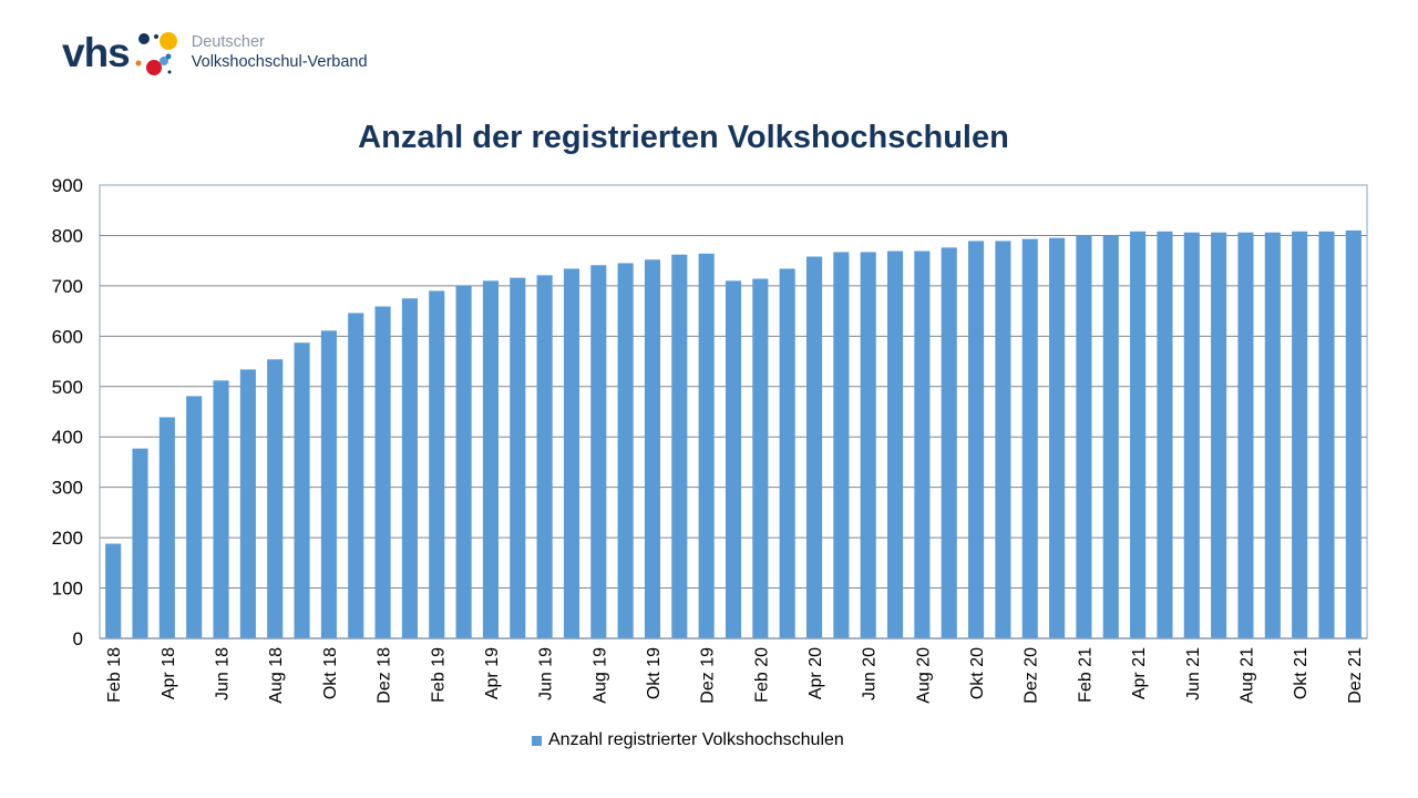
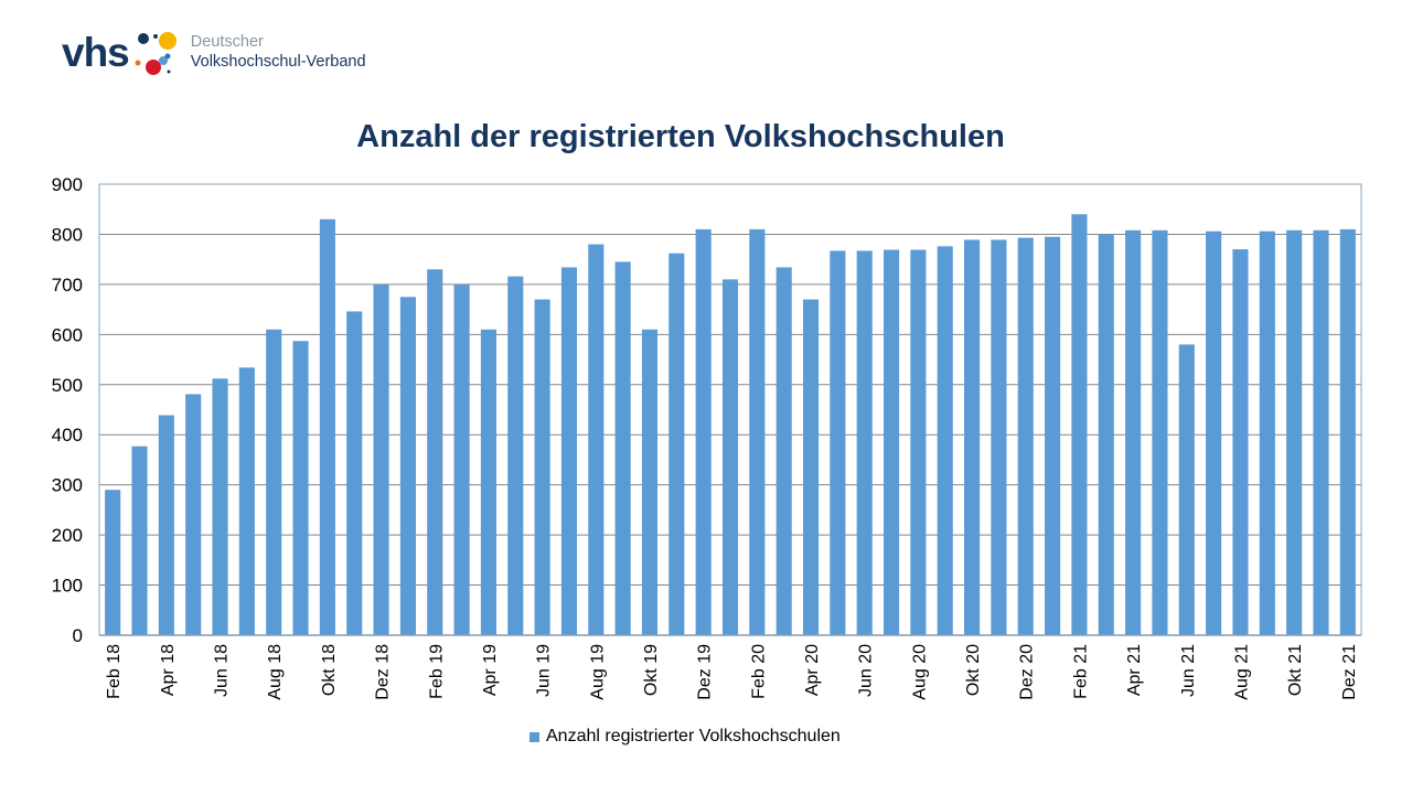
Feb 18: 190 -> 290
Aug 18: 550 -> 610
Okt 18: 610 -> 830
Dez 18: 660 -> 700
Feb 19: 690 -> 730
Apr 19: 710 -> 610
Jun 19: 720 -> 670
Aug 19: 740 -> 780
Okt 19: 750 -> 610
Dez 19: 760 -> 810
Feb 20: 710 -> 810
Apr 20: 760 -> 670
Feb 21: 800 -> 840
Jun 21: 810 -> 580
Aug 21: 810 -> 770
